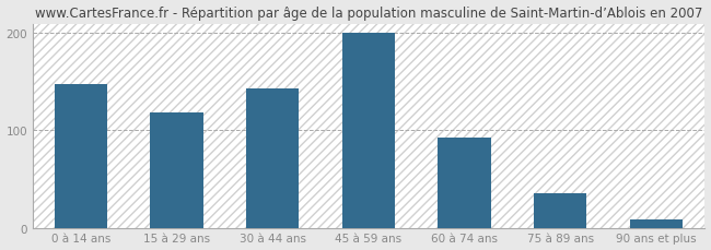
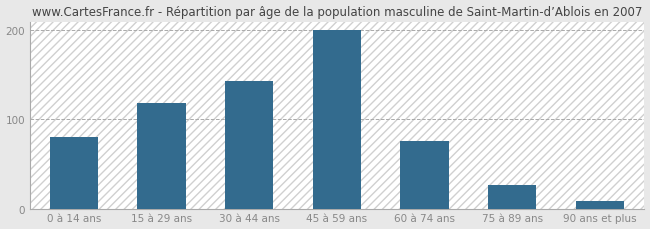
0 à 14 ans: 148 -> 80
60 à 74 ans: 93 -> 76
75 à 89 ans: 35 -> 26
